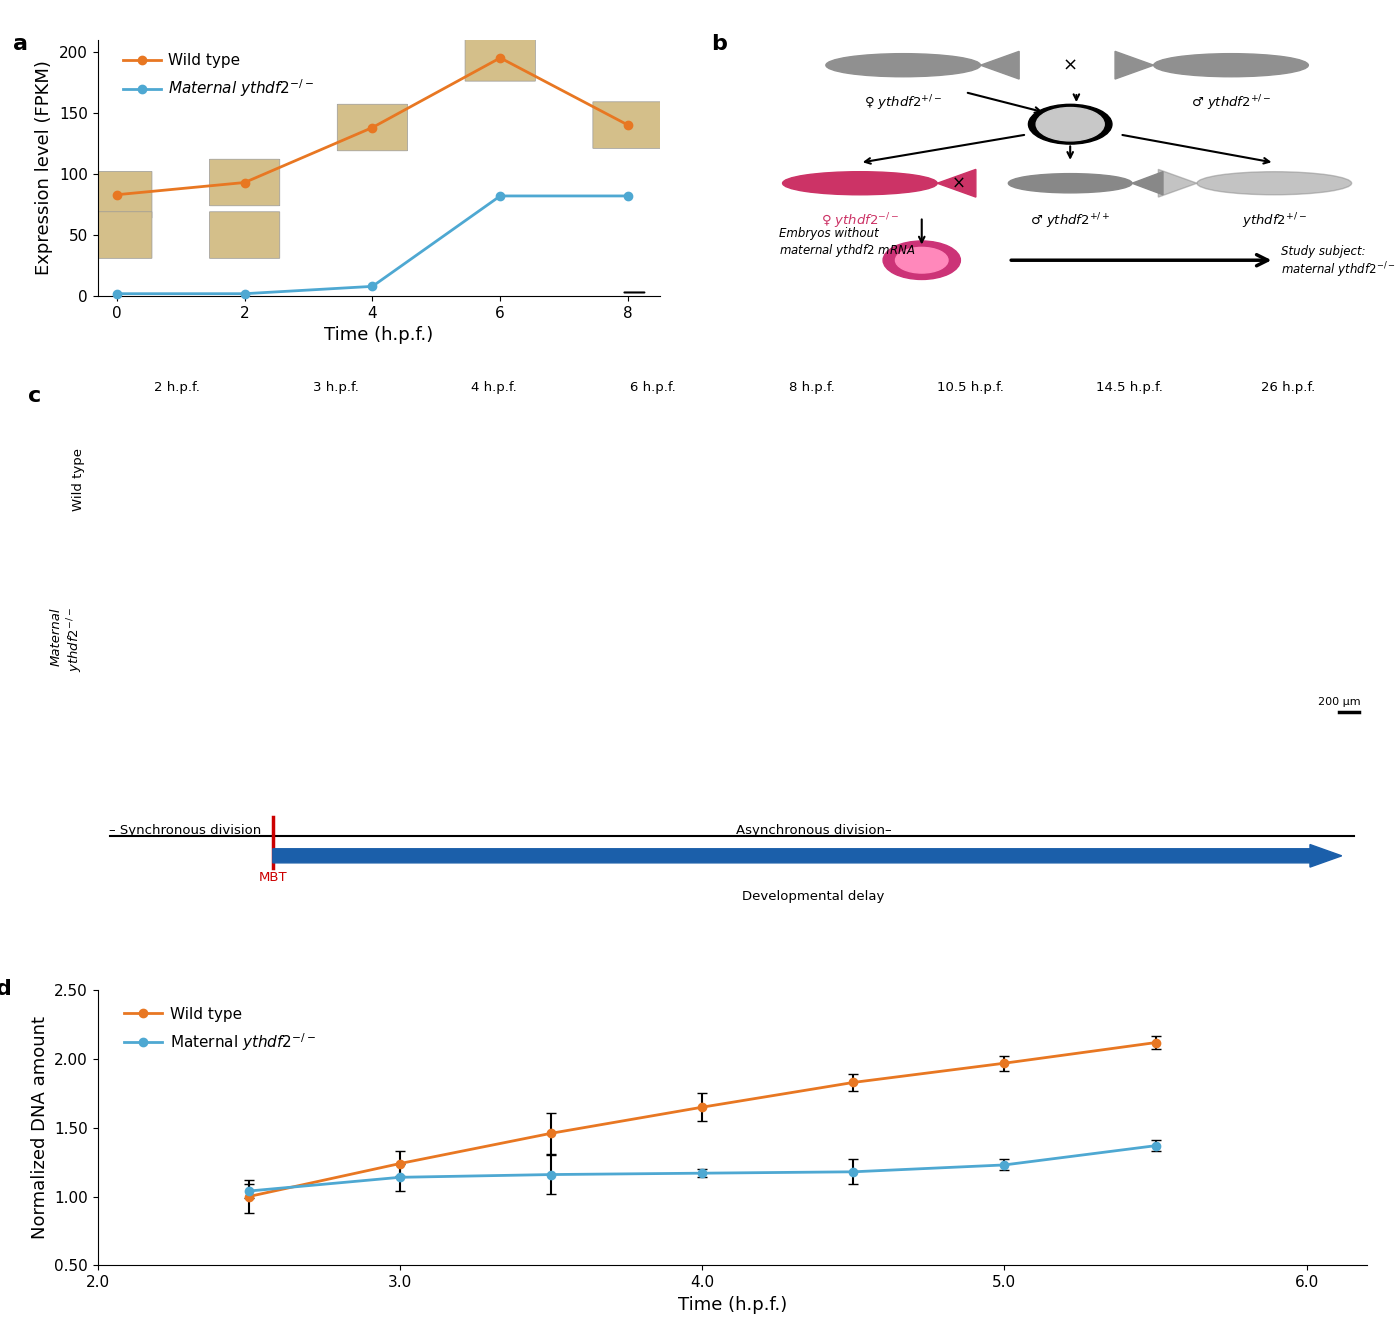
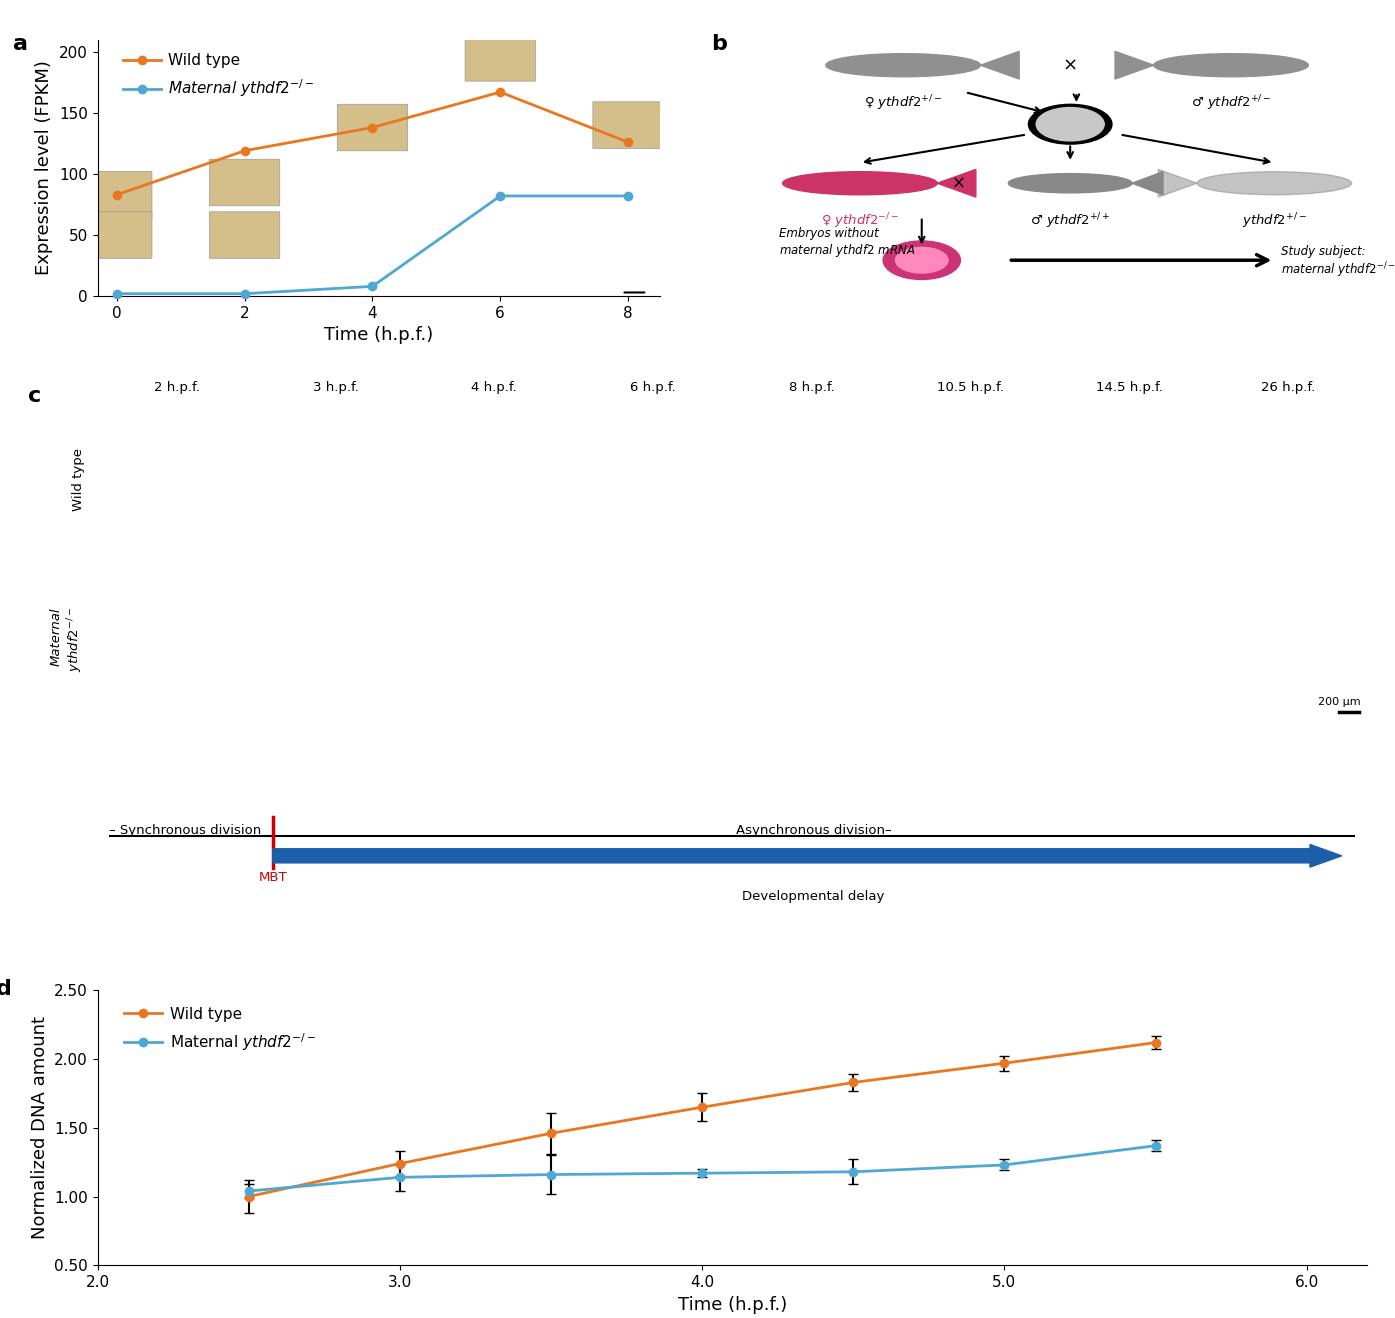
Wild type/2: 93 -> 119
Wild type/6: 195 -> 167
Wild type/8: 140 -> 126
